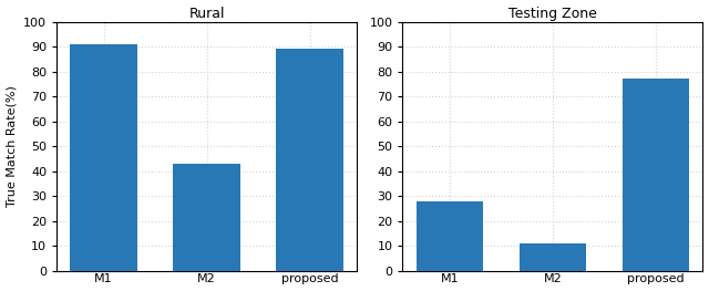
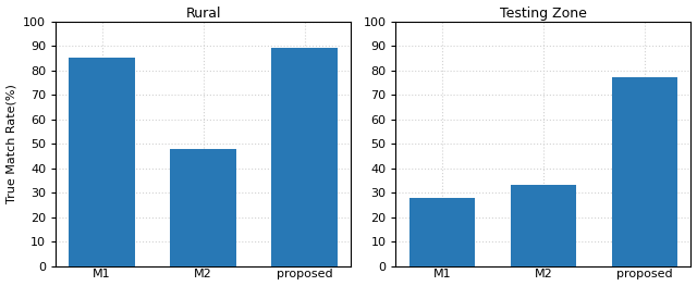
Rural/M1: 91 -> 85
Rural/M2: 43 -> 48
Testing Zone/M2: 11 -> 33
